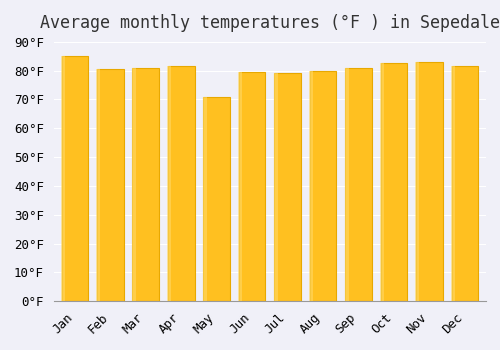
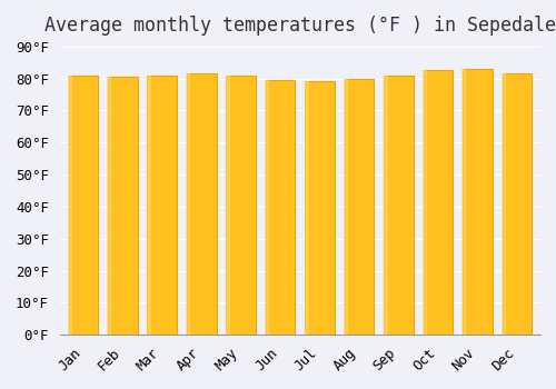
Jan: 85.0°F -> 81.0°F
May: 71.0°F -> 81.0°F
